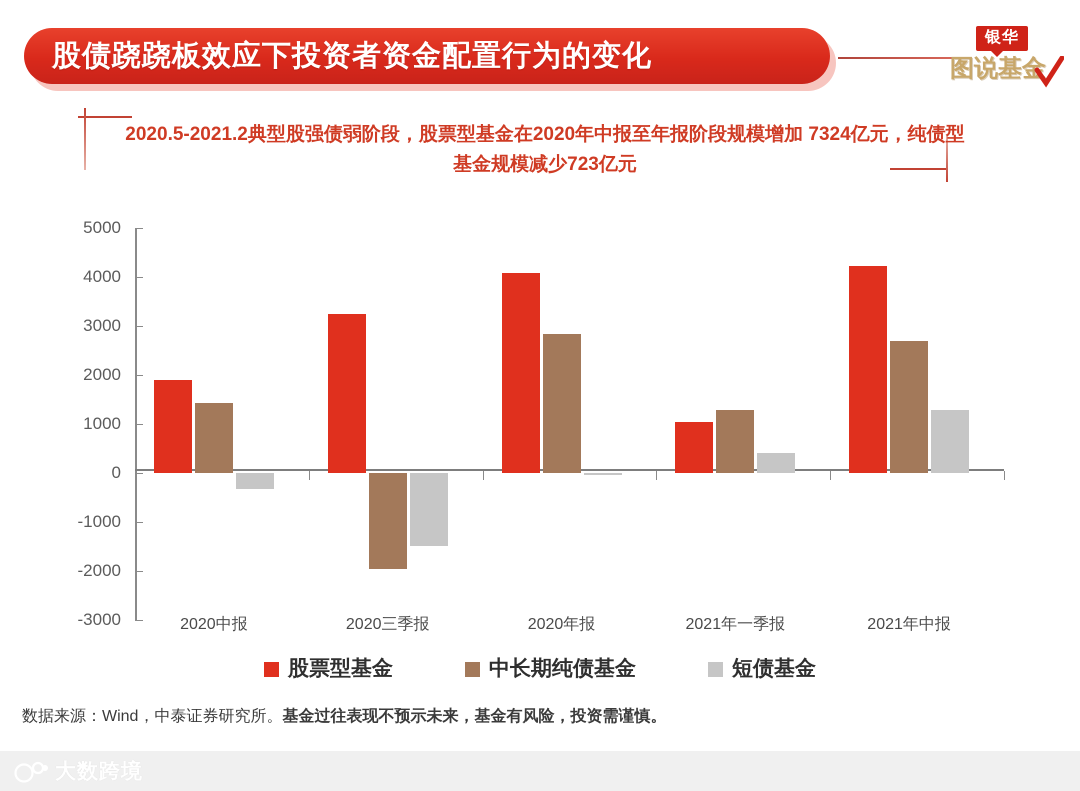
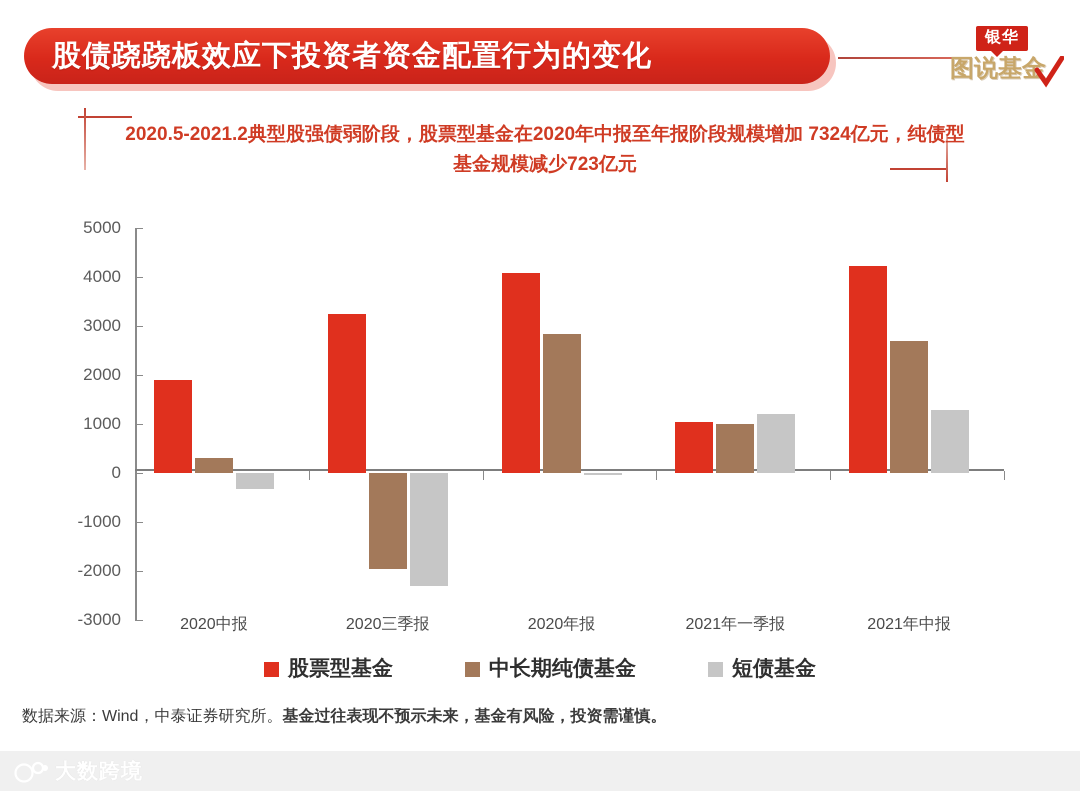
中长期纯债基金/2020中报: 1400 -> 300
短债基金/2020三季报: -1500 -> -2300
中长期纯债基金/2021年一季报: 1300 -> 1000
短债基金/2021年一季报: 400 -> 1200
